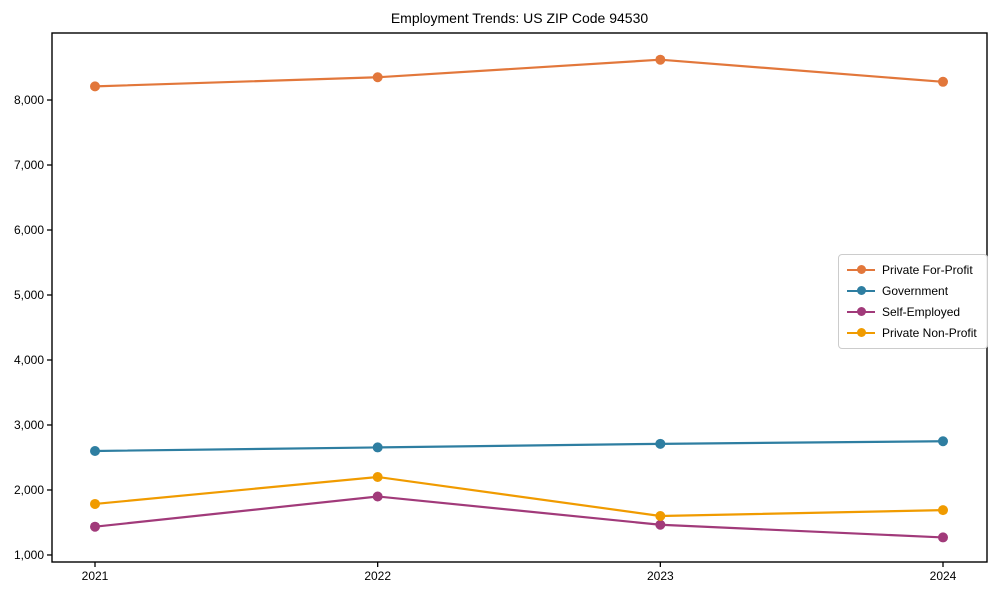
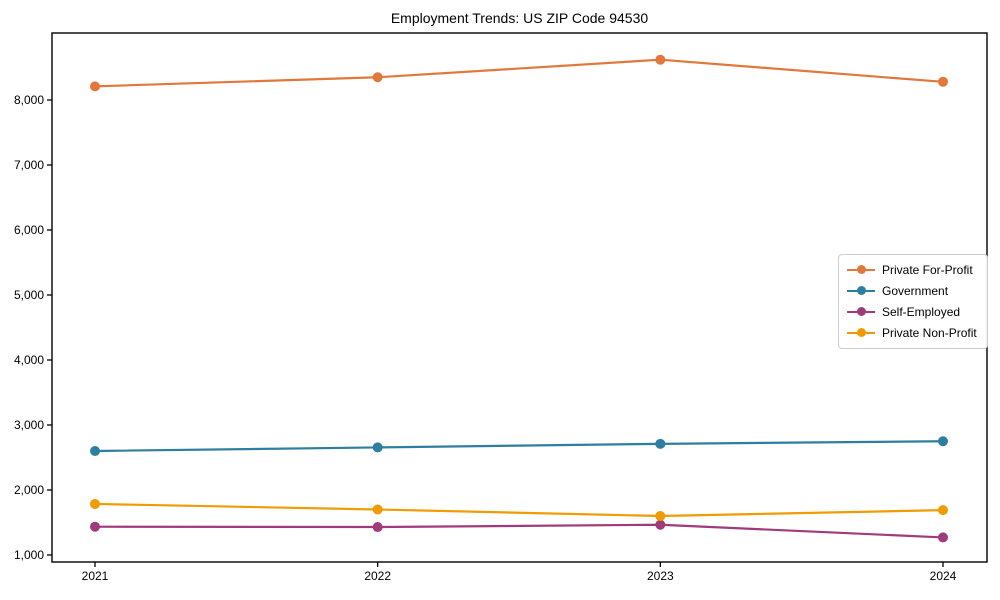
Self-Employed/2022: 1900 -> 1400
Private Non-Profit/2022: 2200 -> 1700
